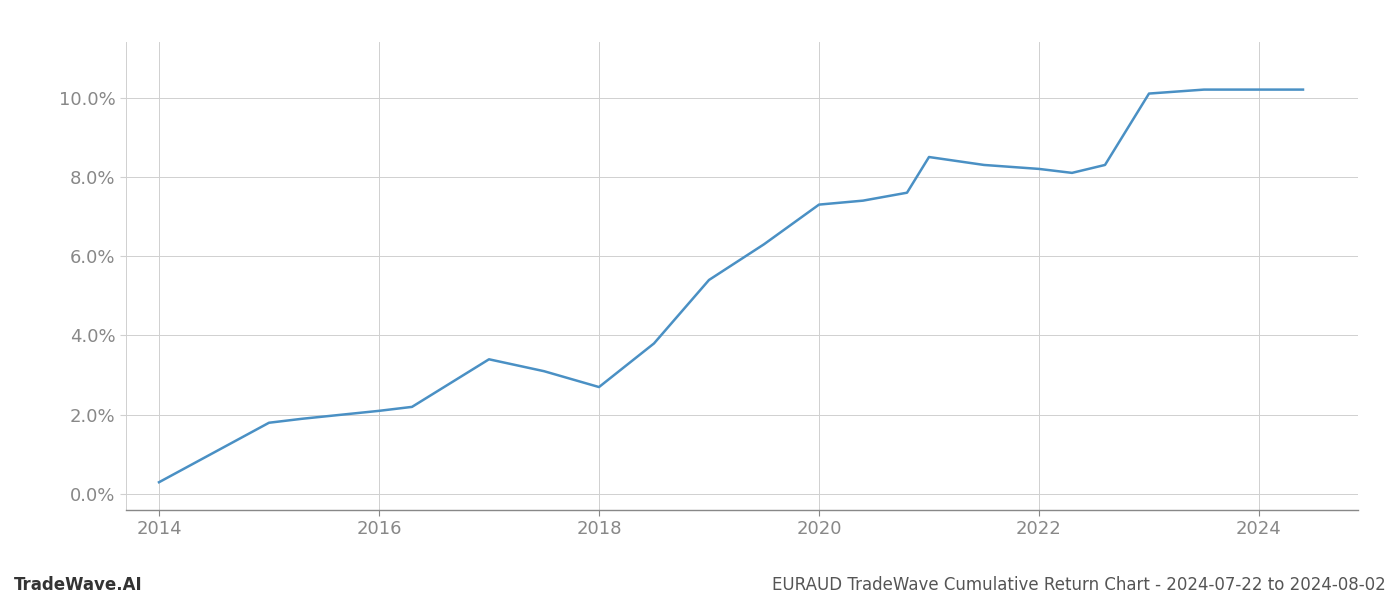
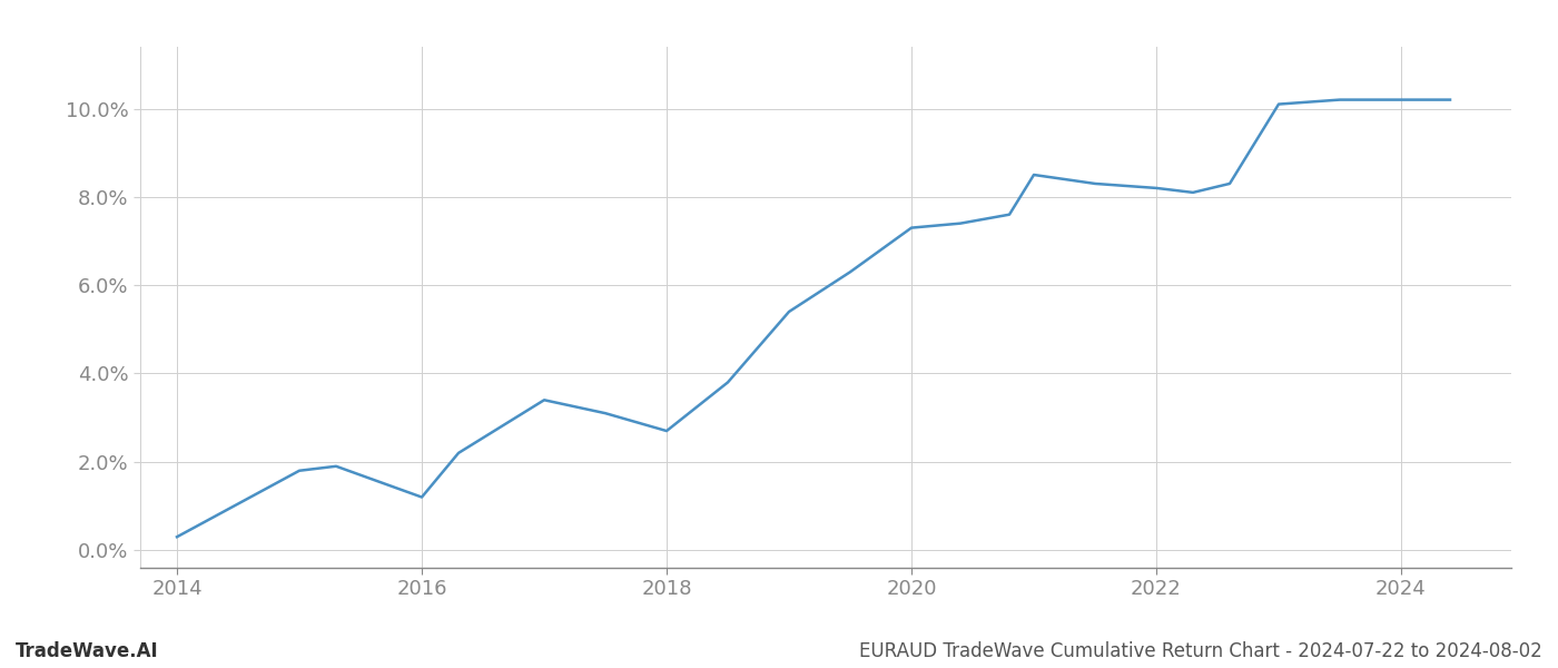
2016: 2.1% -> 1.2%
